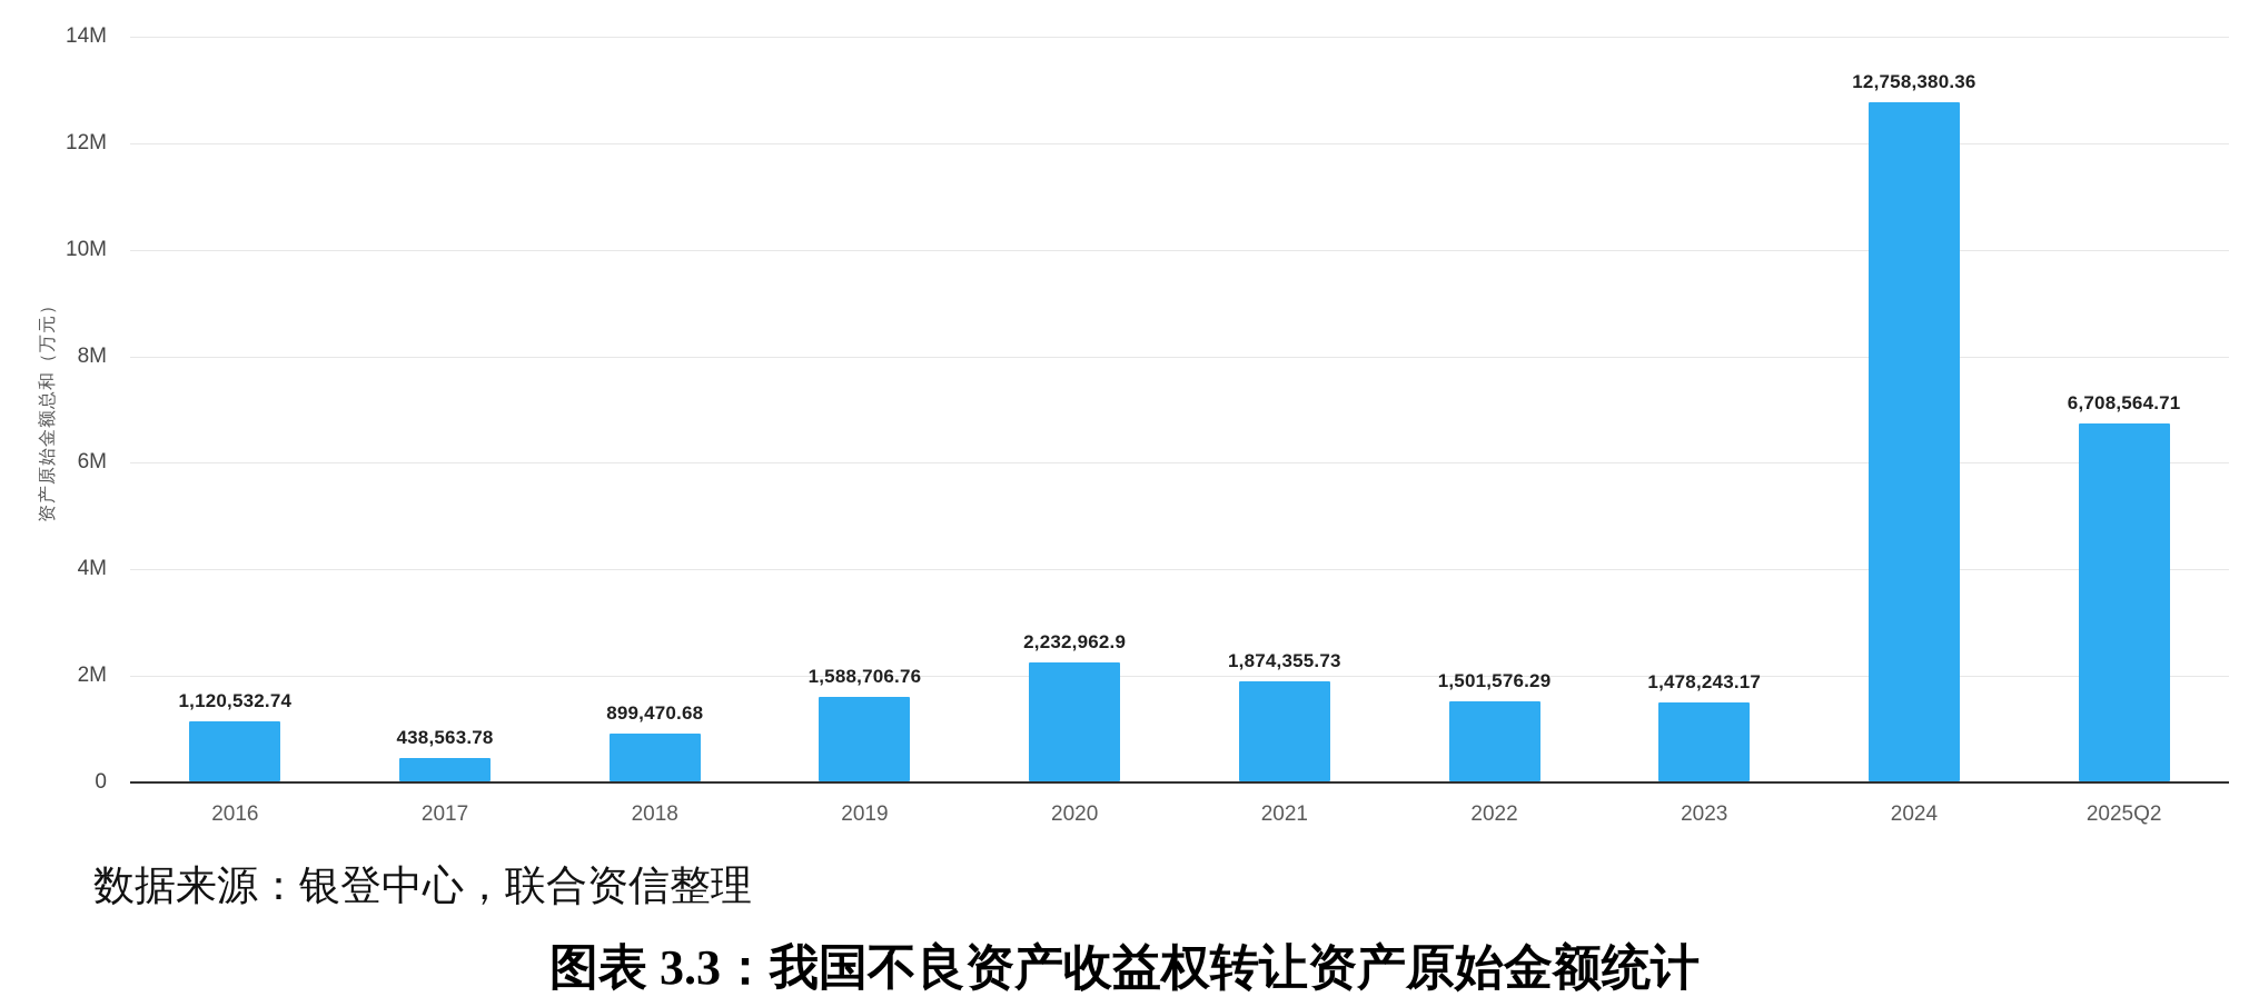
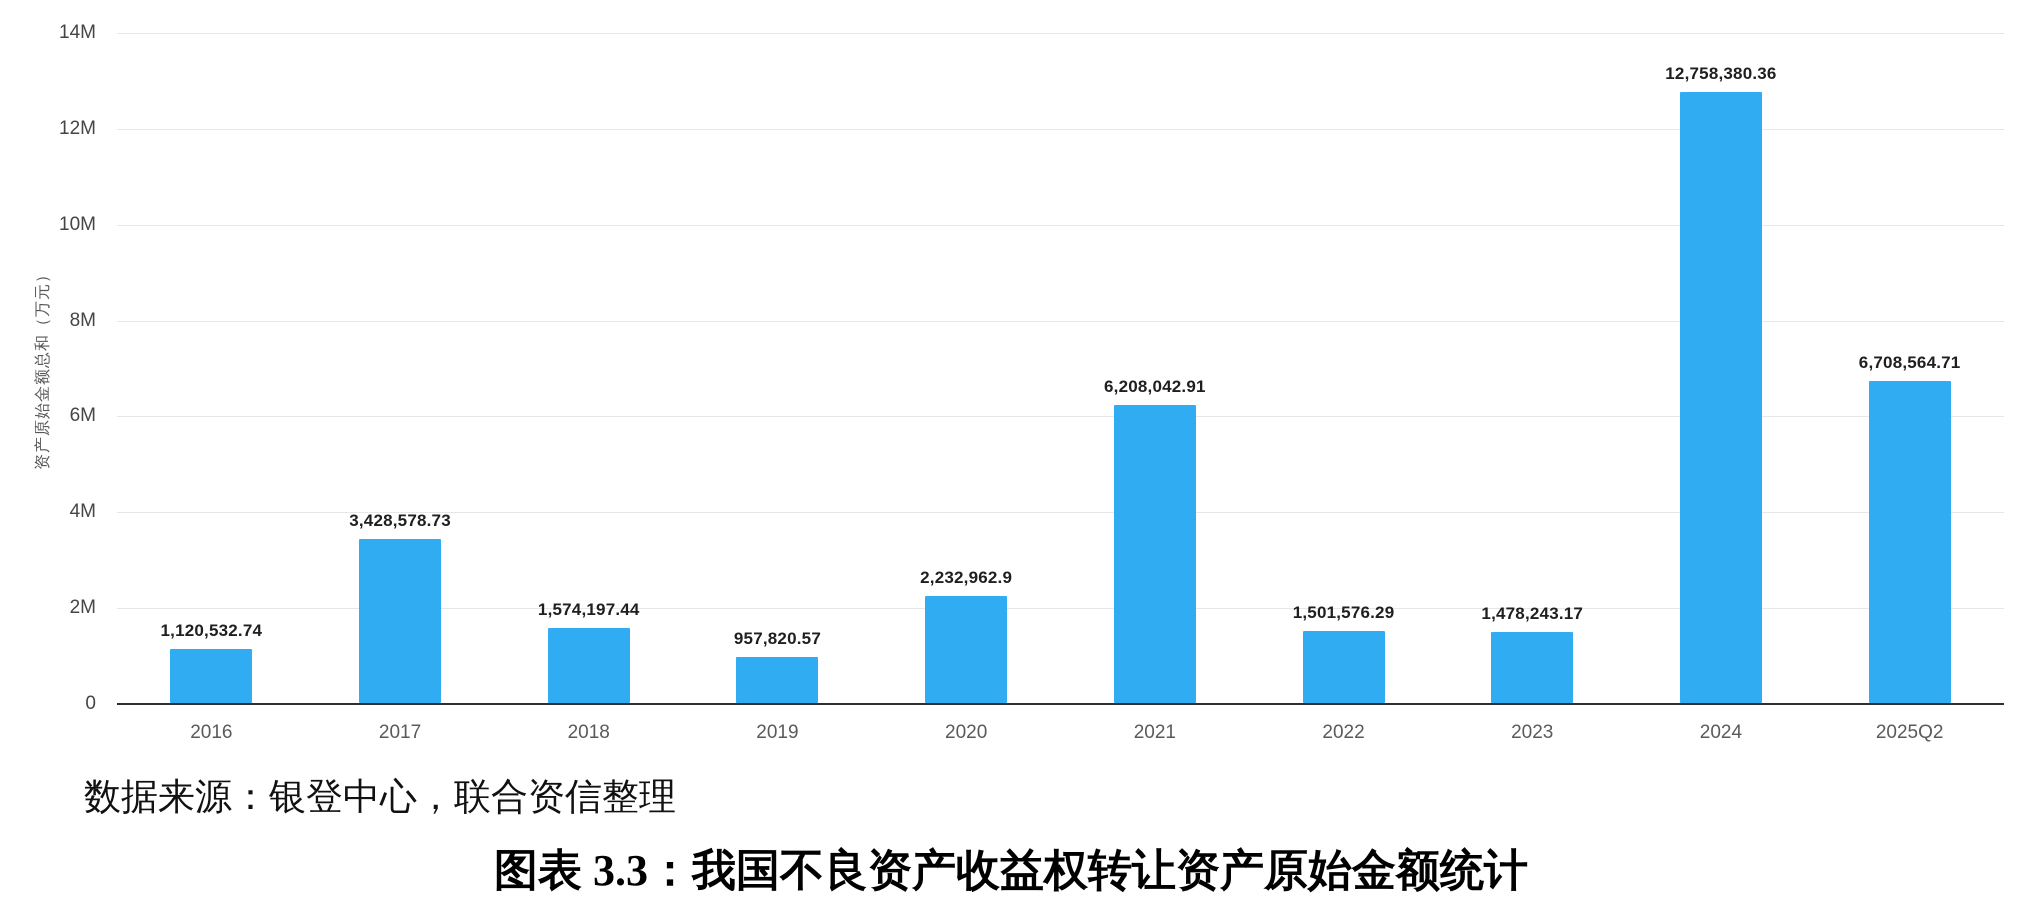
2017: 438,563.78 -> 3,428,578.73
2018: 899,470.68 -> 1,574,197.44
2019: 1,588,706.76 -> 957,820.57
2021: 1,874,355.73 -> 6,208,042.91
